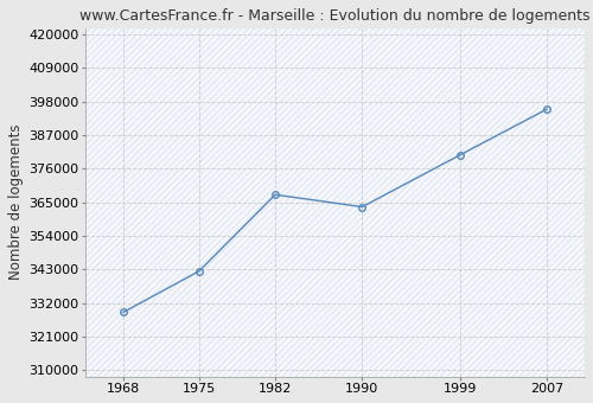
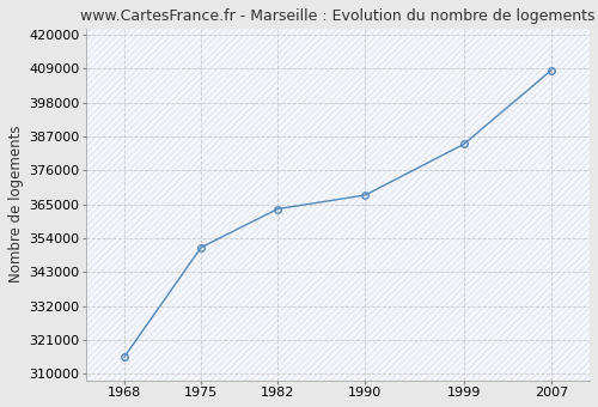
1968: 329000 -> 315500
1975: 342500 -> 351000
1982: 367500 -> 363500
1990: 363500 -> 368000
1999: 380500 -> 384500
2007: 395500 -> 408500
